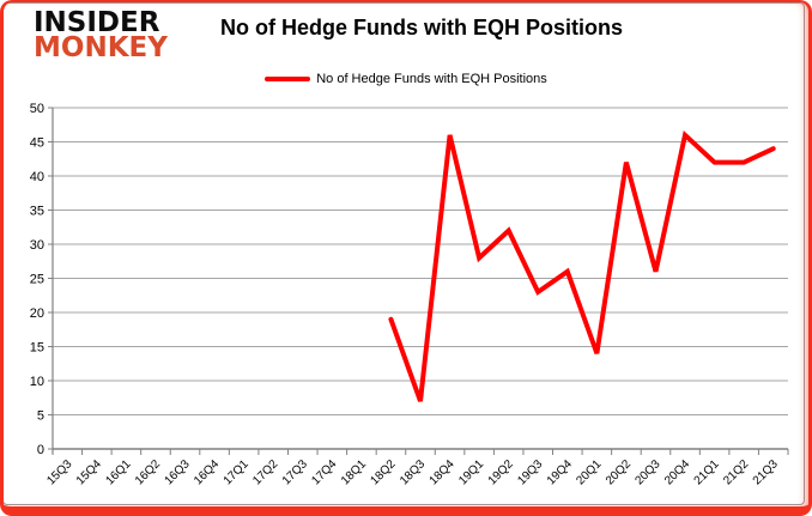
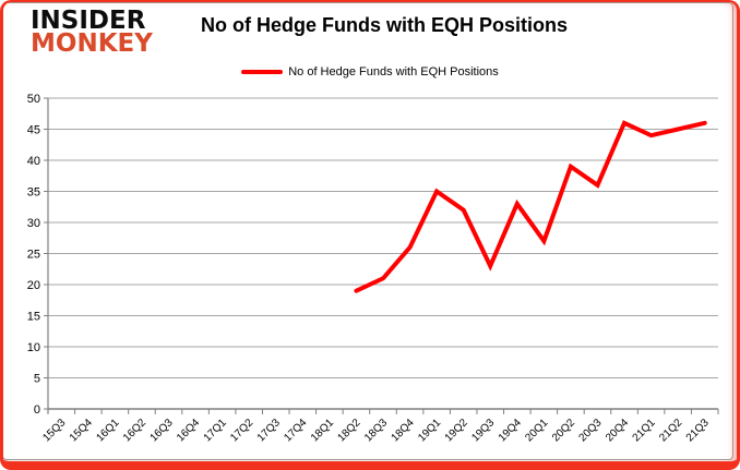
18Q3: 7 -> 21
18Q4: 46 -> 26
19Q1: 28 -> 35
19Q4: 26 -> 33
20Q1: 14 -> 27
20Q2: 42 -> 39
20Q3: 26 -> 36
21Q1: 42 -> 44
21Q2: 42 -> 45
21Q3: 44 -> 46
